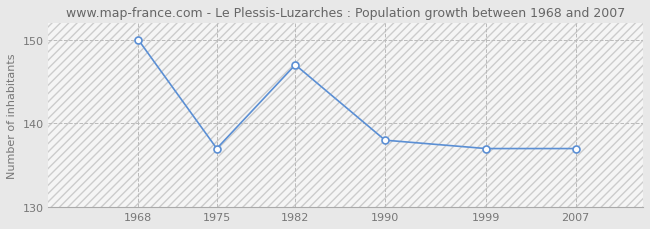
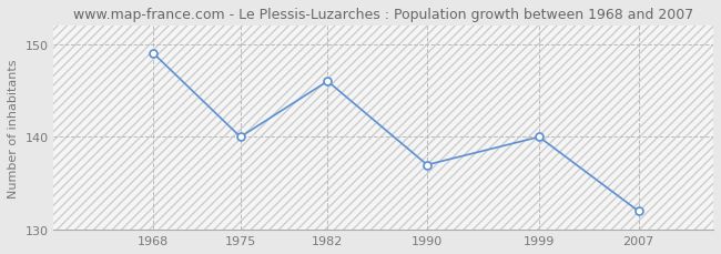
1968: 150 -> 149
1975: 137 -> 140
1982: 147 -> 146
1990: 138 -> 137
1999: 137 -> 140
2007: 137 -> 132
